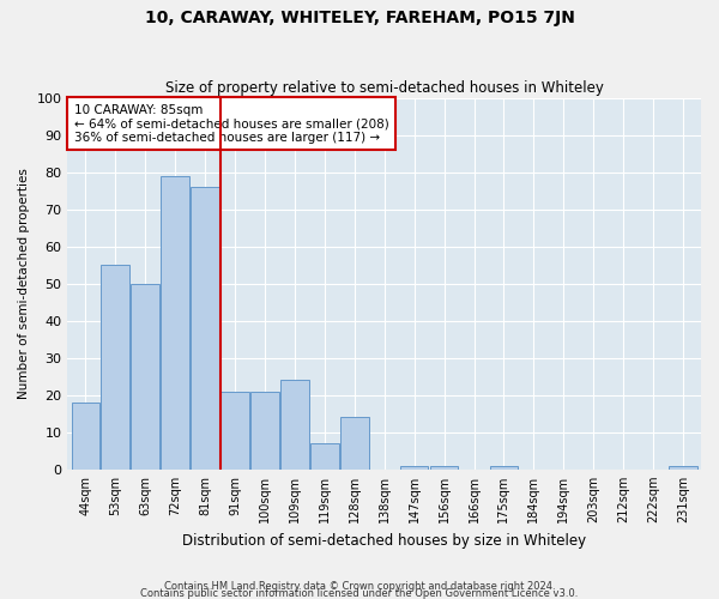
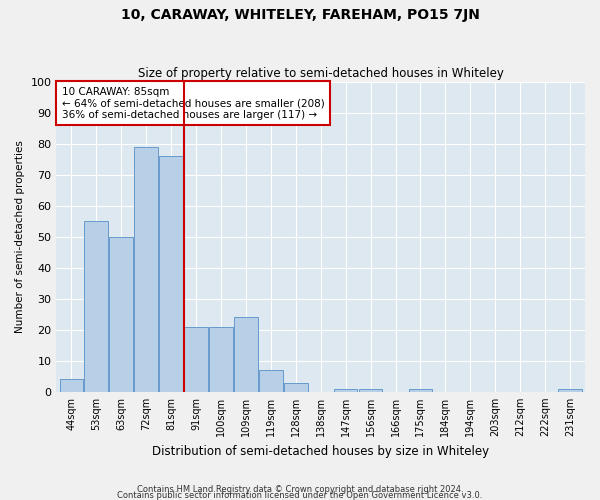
44sqm: 18 -> 4
128sqm: 14 -> 3
